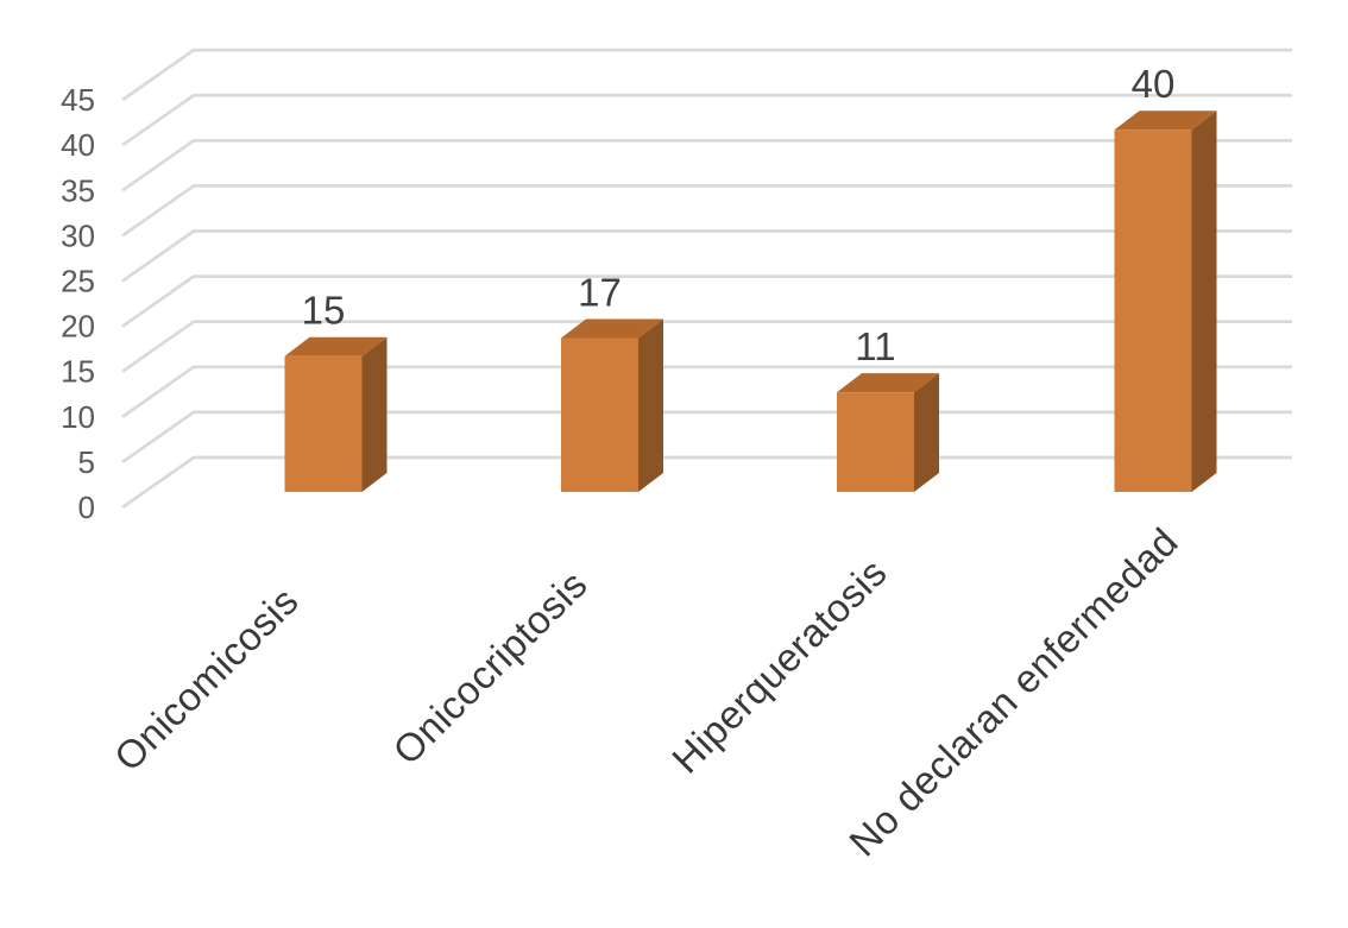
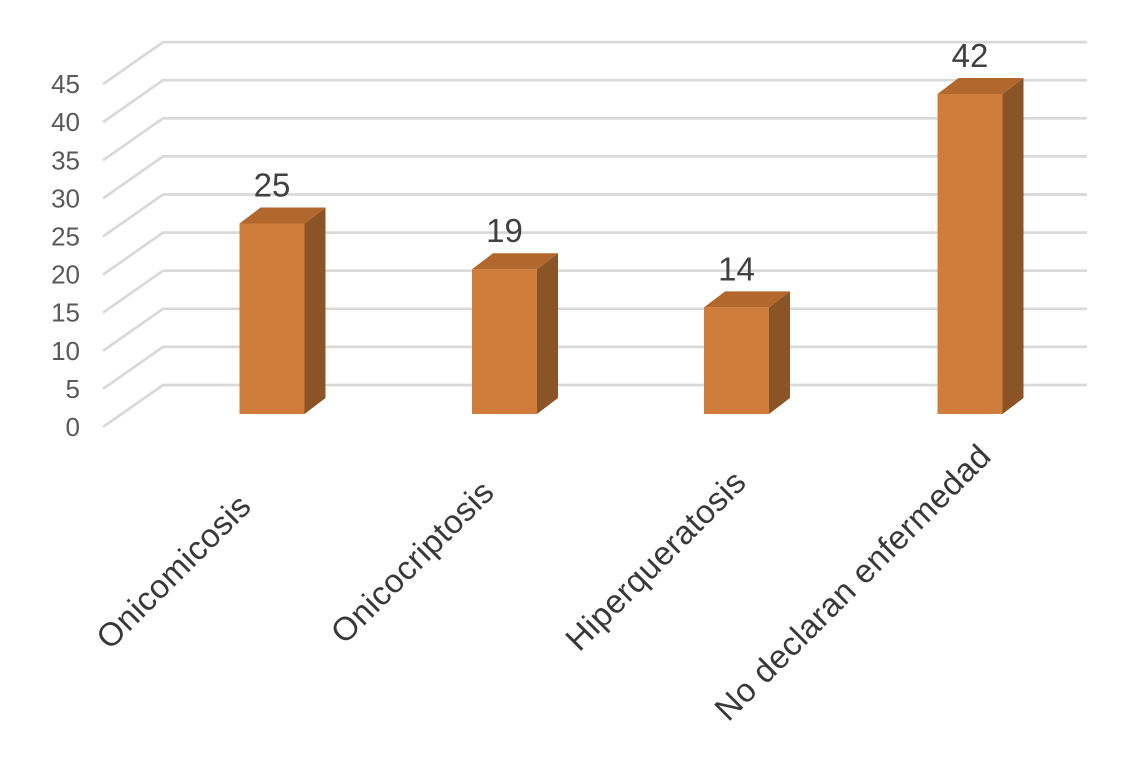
Onicomicosis: 15 -> 25
Onicocriptosis: 17 -> 19
Hiperqueratosis: 11 -> 14
No declaran enfermedad: 40 -> 42
